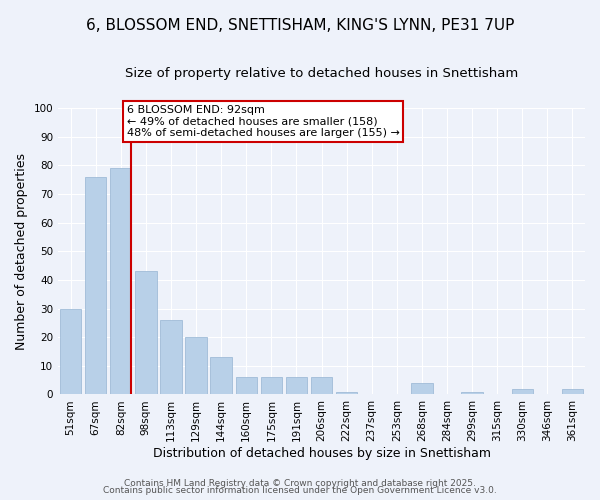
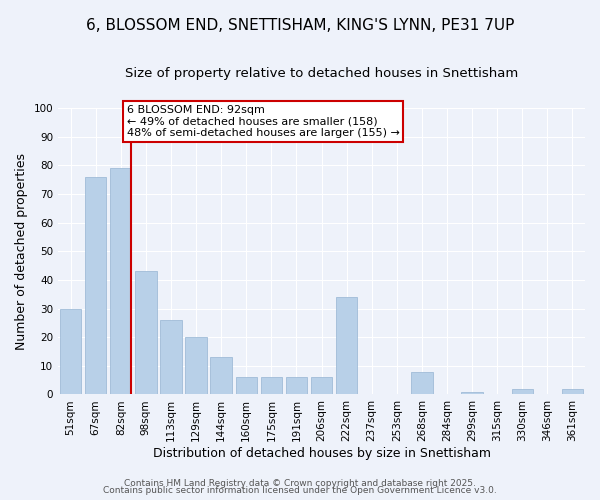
222sqm: 1 -> 34
268sqm: 4 -> 8
